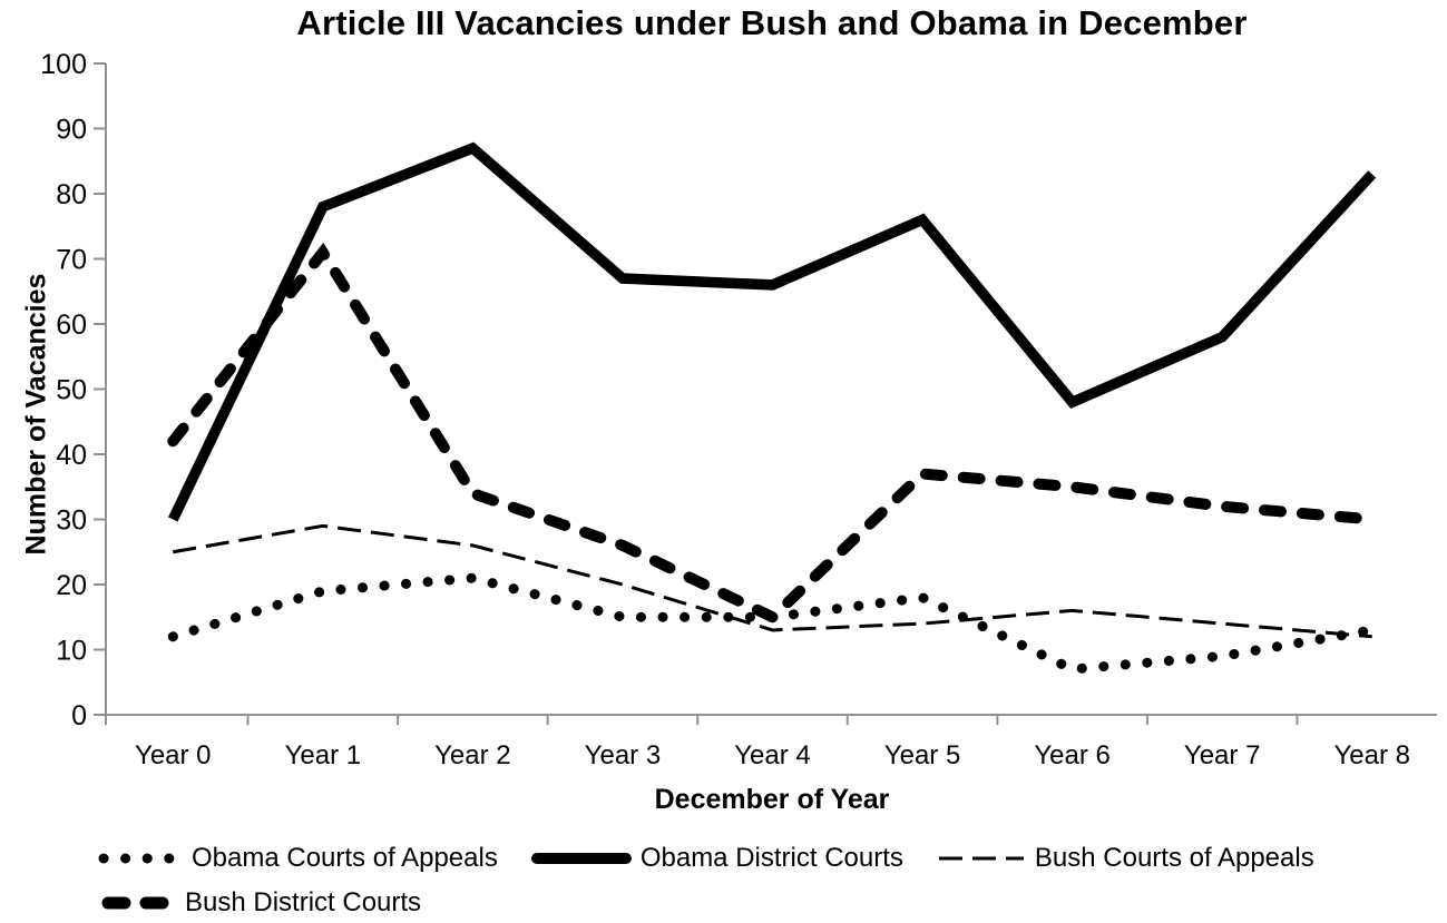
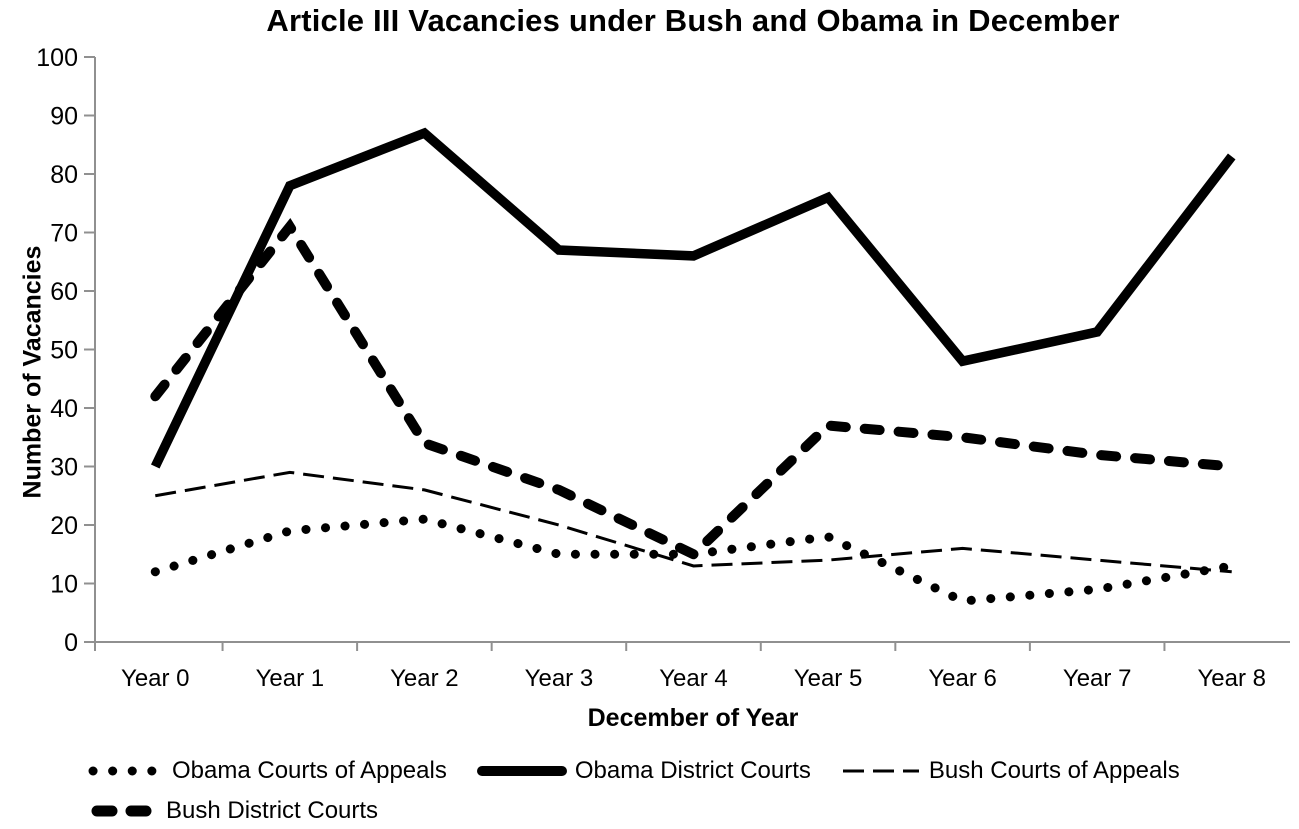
Obama District Courts/Year 7: 58 -> 53
